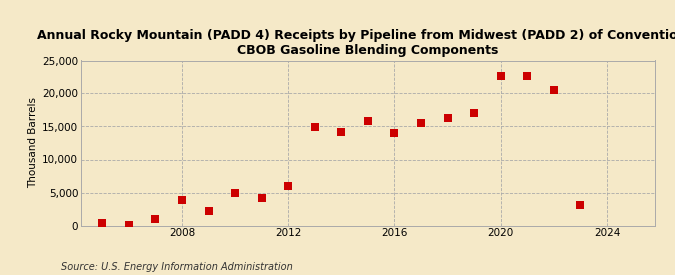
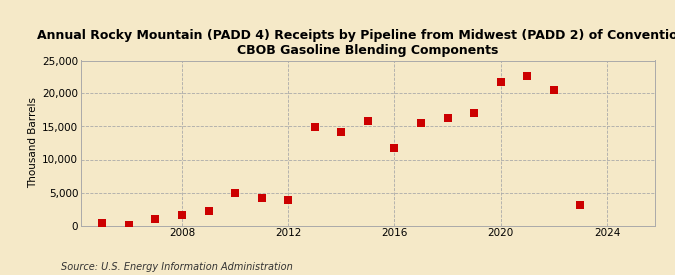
2008: 3,900 -> 1,600
2012: 6,000 -> 3,800
2016: 14,000 -> 11,800
2020: 22,600 -> 21,800
